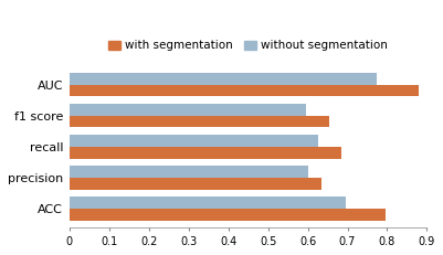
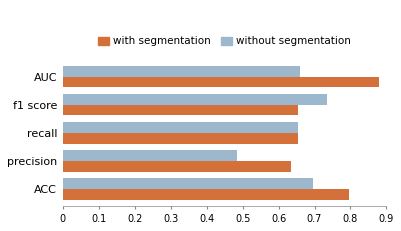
without segmentation/AUC: 0.775 -> 0.660
without segmentation/f1 score: 0.595 -> 0.735
without segmentation/recall: 0.625 -> 0.655
with segmentation/recall: 0.685 -> 0.655
without segmentation/precision: 0.600 -> 0.485
